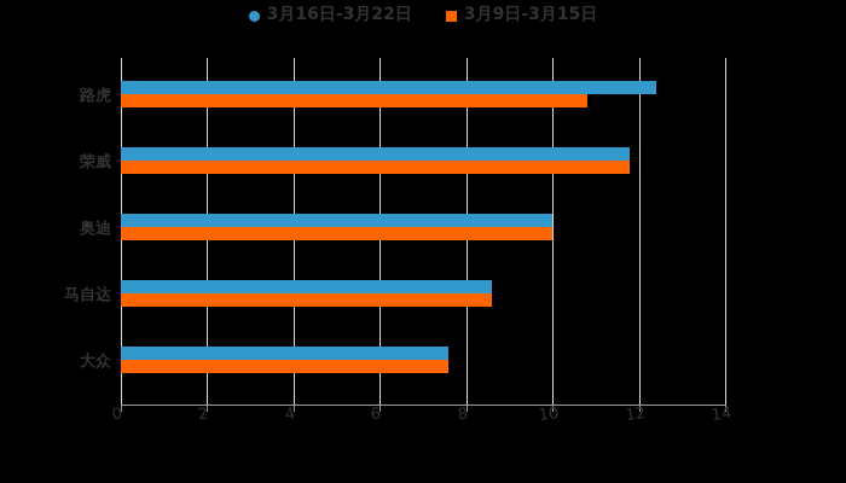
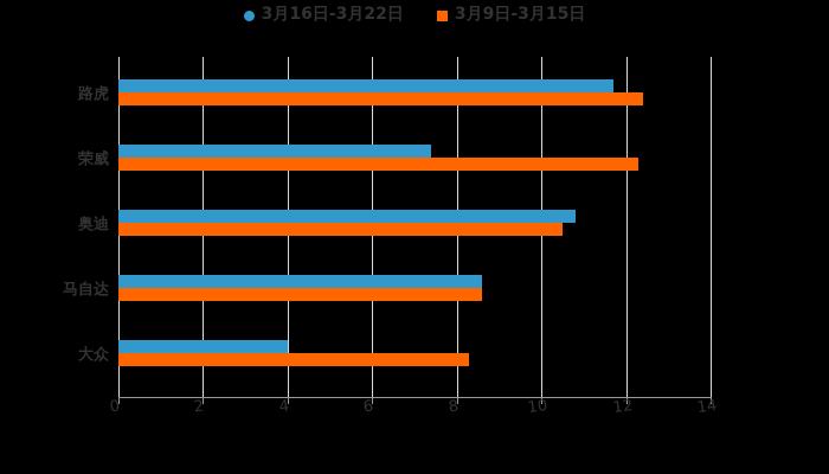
3月16日-3月22日/路虎: 12.4 -> 11.7
3月9日-3月15日/路虎: 10.8 -> 12.4
3月16日-3月22日/荣威: 11.8 -> 7.4
3月9日-3月15日/荣威: 11.8 -> 12.3
3月16日-3月22日/奥迪: 10.0 -> 10.8
3月9日-3月15日/奥迪: 10.0 -> 10.5
3月16日-3月22日/大众: 7.6 -> 4.0
3月9日-3月15日/大众: 7.6 -> 8.3
